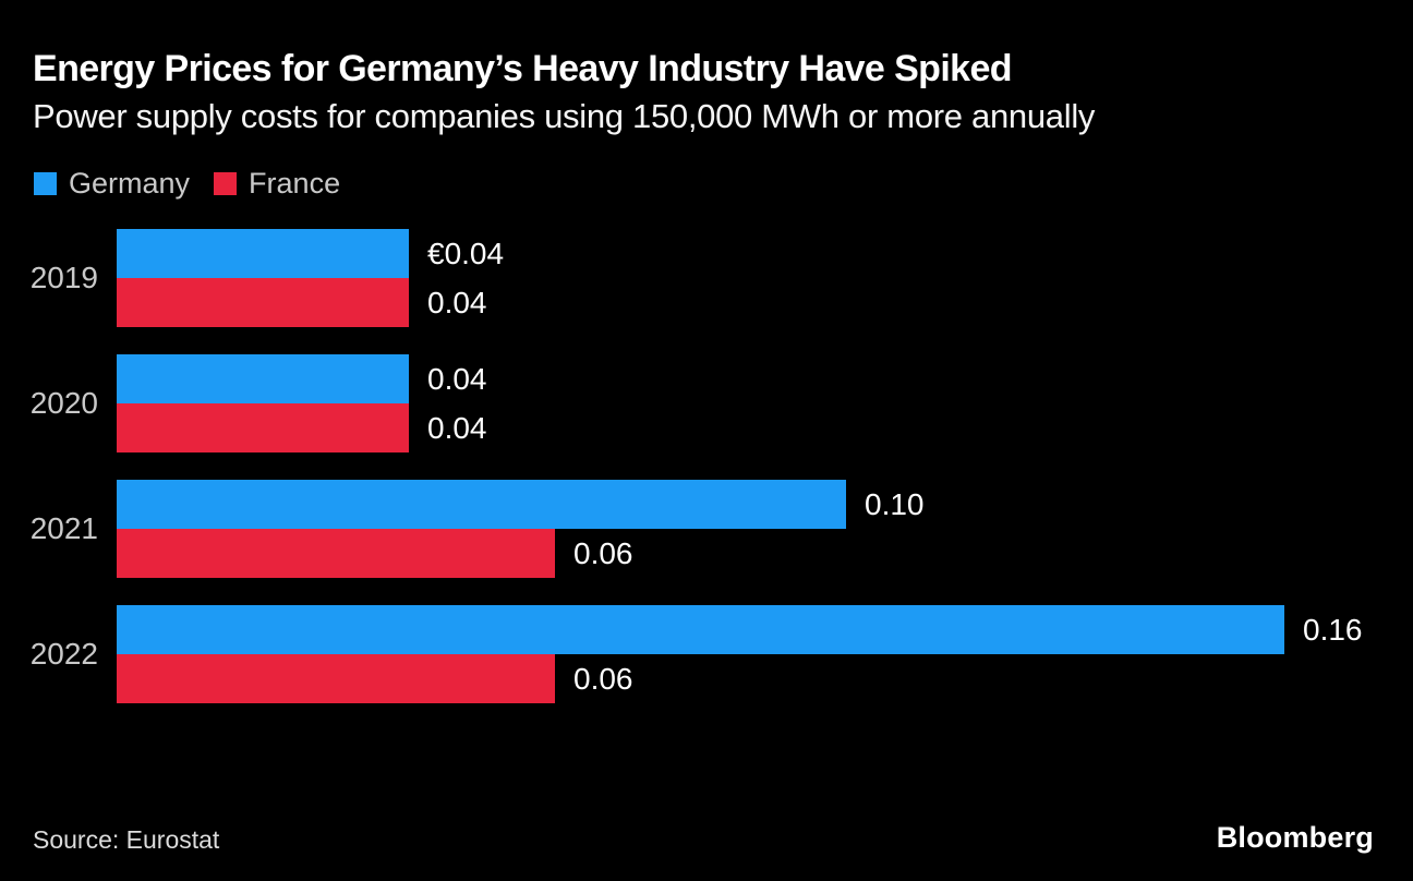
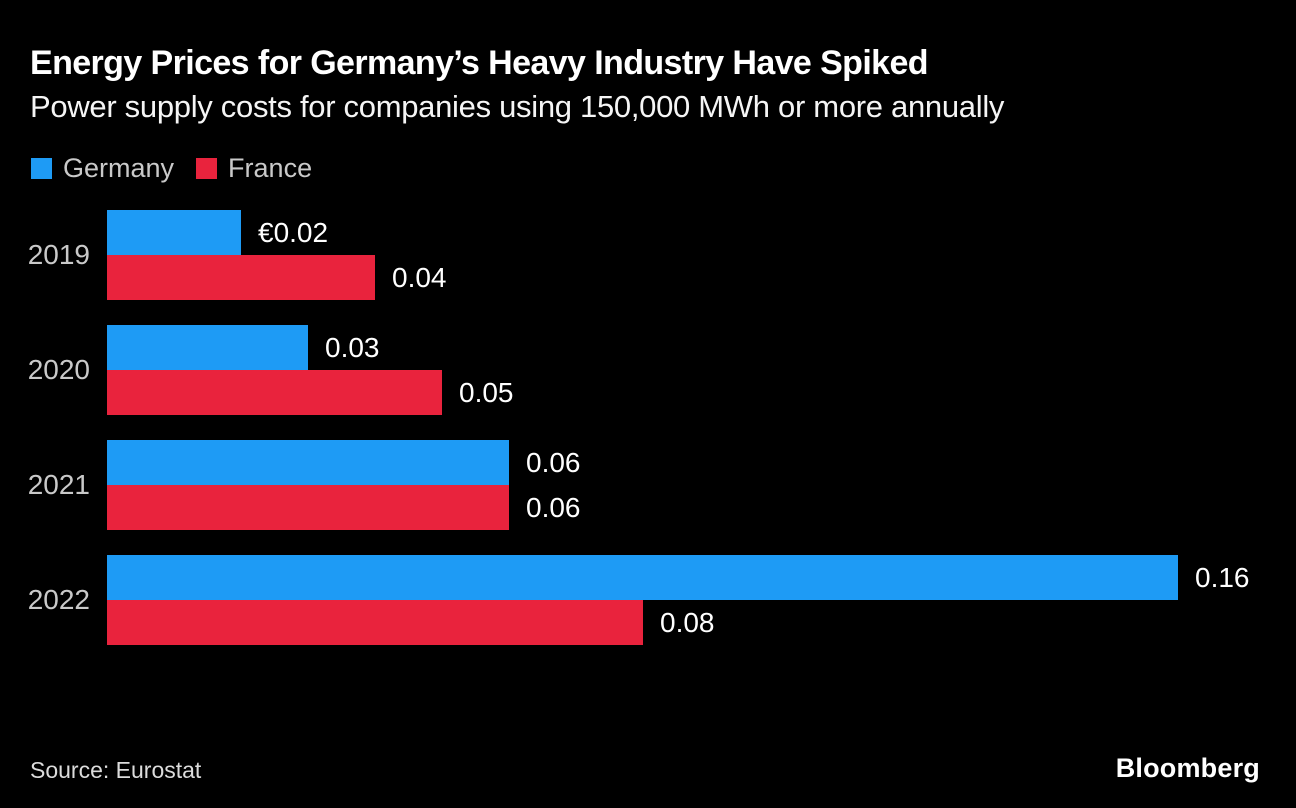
Germany/2019: €0.04 -> €0.02
Germany/2020: 0.04 -> 0.03
France/2020: 0.04 -> 0.05
Germany/2021: 0.10 -> 0.06
France/2022: 0.06 -> 0.08
